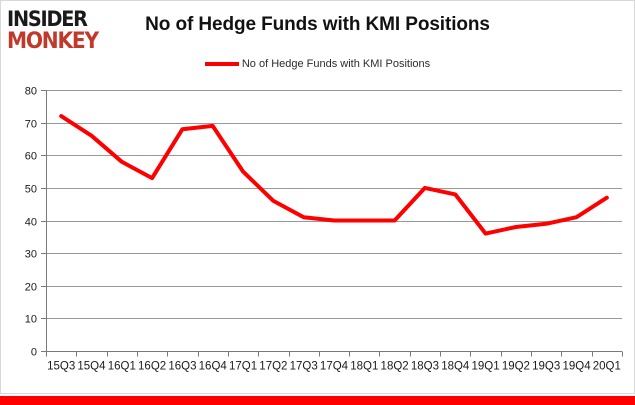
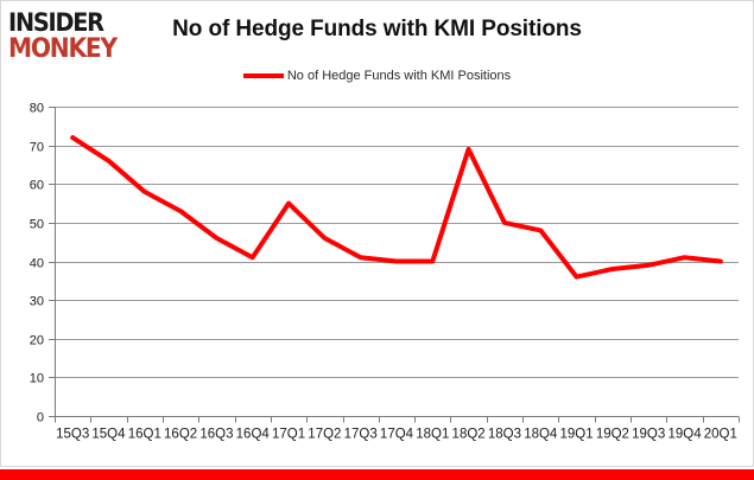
16Q3: 68 -> 46
16Q4: 69 -> 41
18Q2: 40 -> 69
20Q1: 47 -> 40
